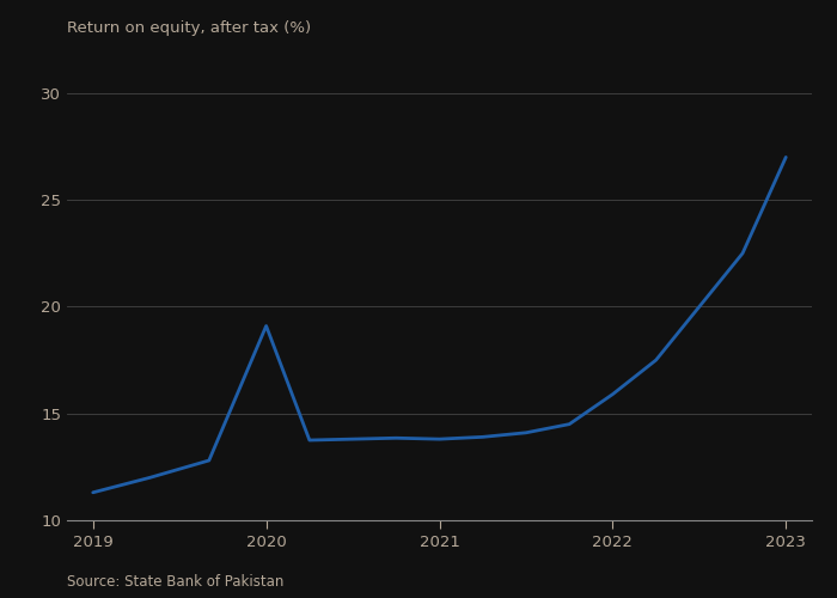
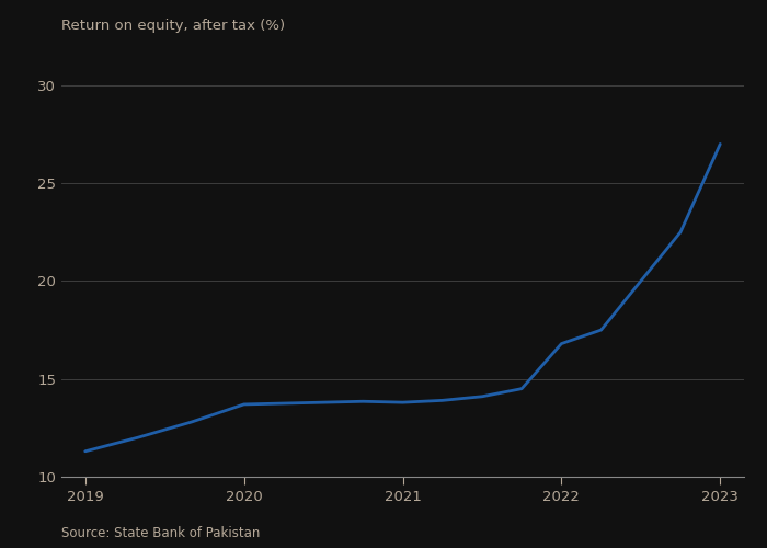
2020: 19.1 -> 13.7
2022: 15.9 -> 16.8
